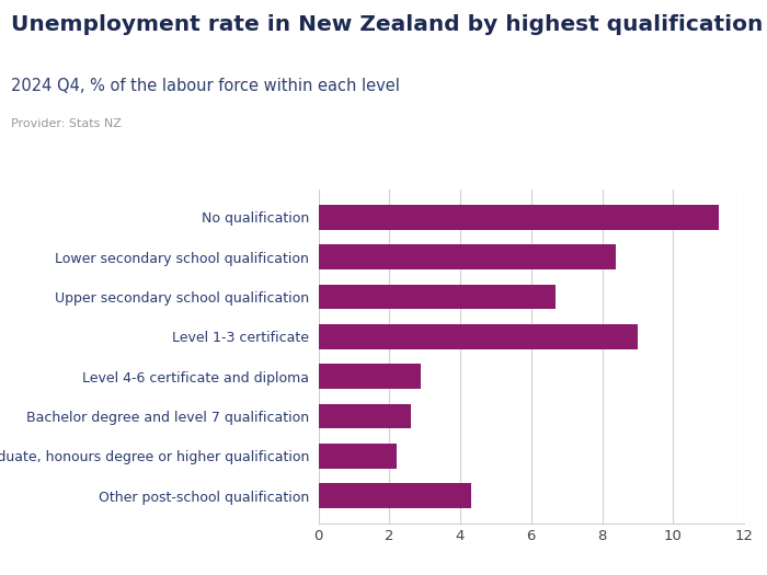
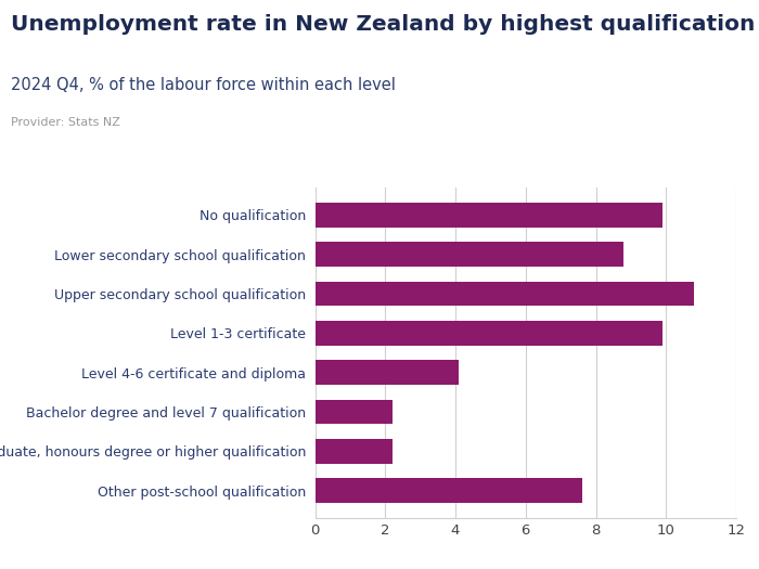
No qualification: 11.3 -> 9.9
Lower secondary school qualification: 8.4 -> 8.8
Upper secondary school qualification: 6.7 -> 10.8
Level 1-3 certificate: 9.0 -> 9.9
Level 4-6 certificate and diploma: 2.9 -> 4.1
Bachelor degree and level 7 qualification: 2.6 -> 2.2
Other post-school qualification: 4.3 -> 7.6
